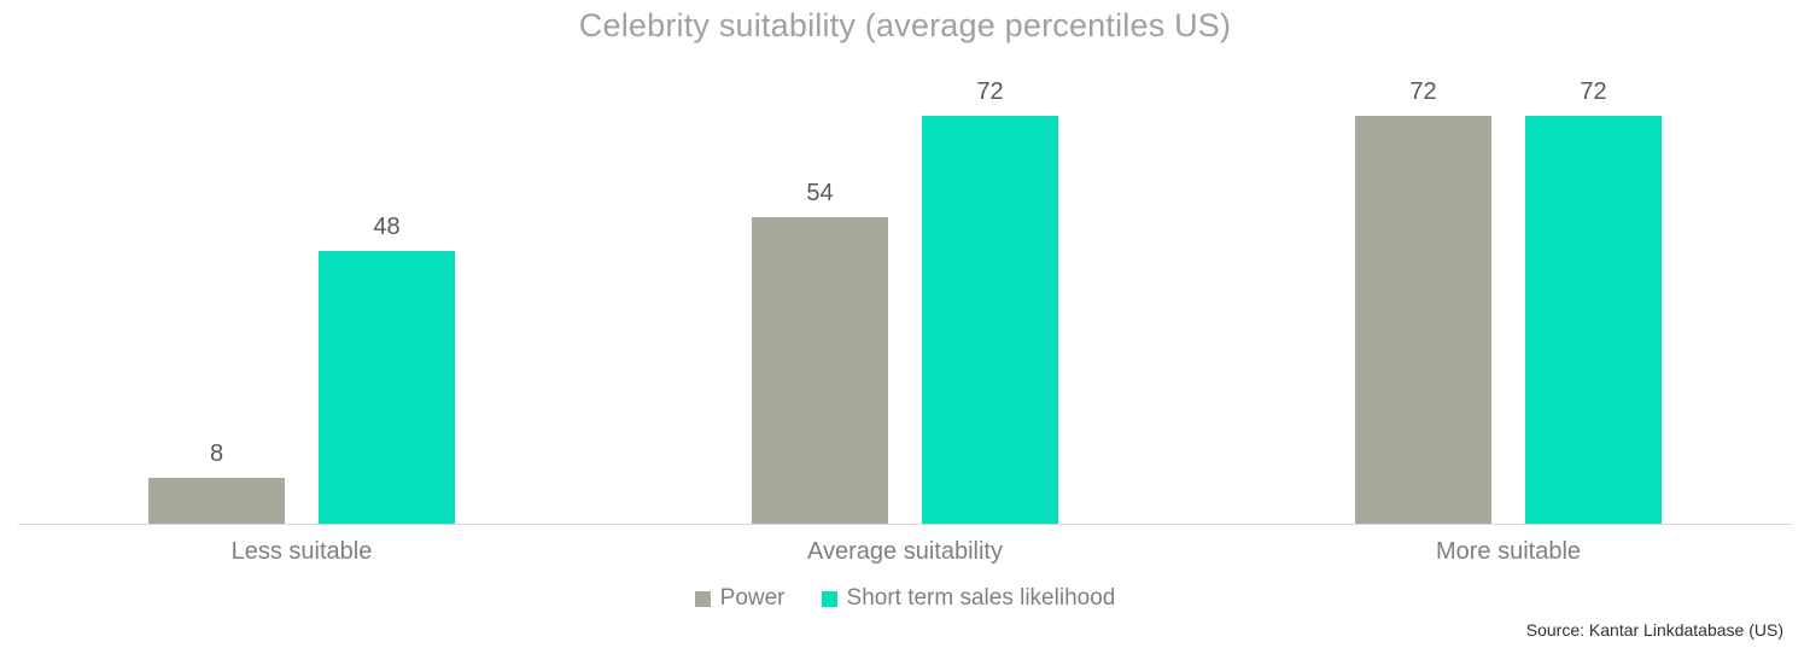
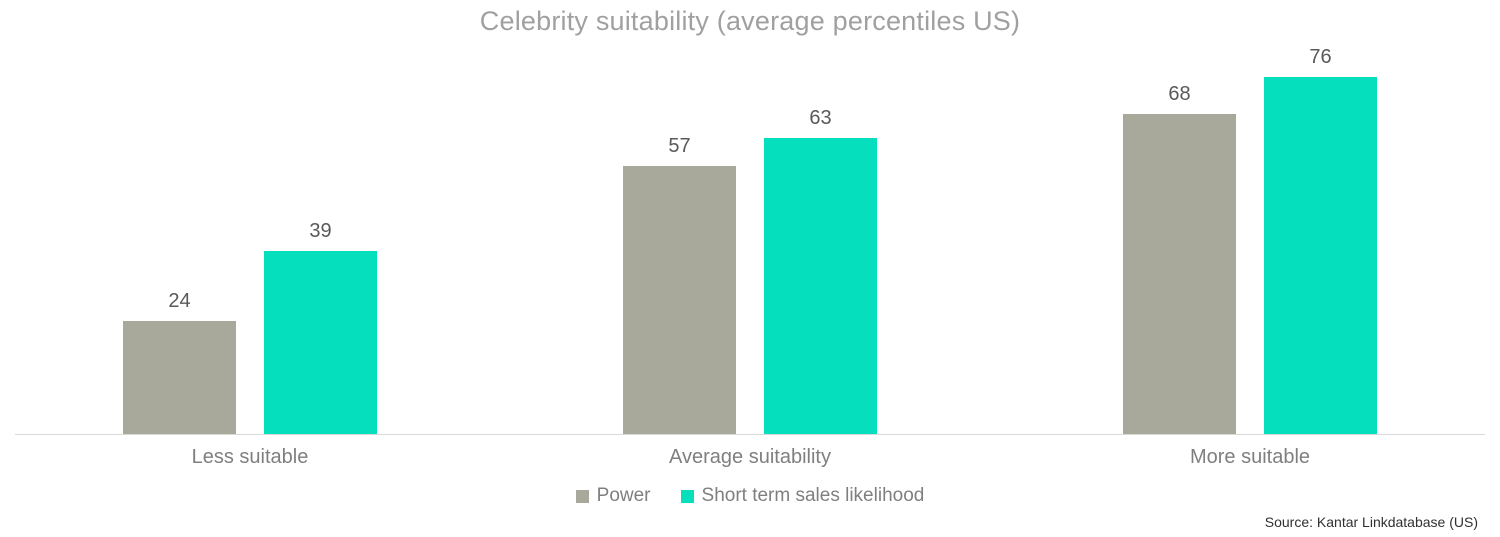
Power/Less suitable: 8 -> 24
Short term sales likelihood/Less suitable: 48 -> 39
Power/Average suitability: 54 -> 57
Short term sales likelihood/Average suitability: 72 -> 63
Power/More suitable: 72 -> 68
Short term sales likelihood/More suitable: 72 -> 76
